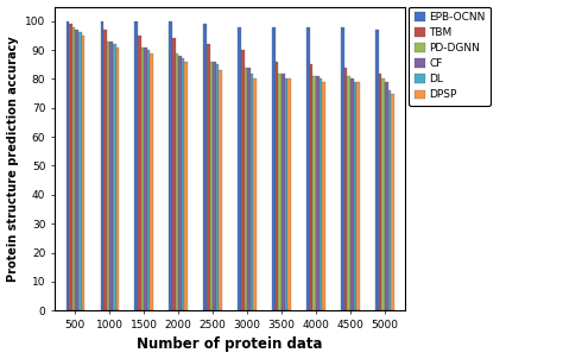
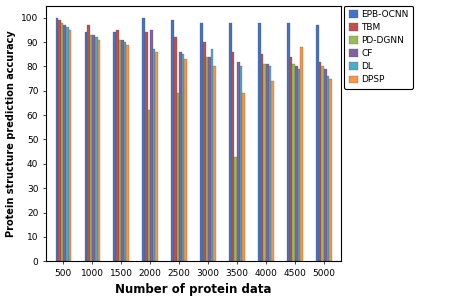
EPB-OCNN/1000: 100 -> 94
EPB-OCNN/1500: 100 -> 94
PD-DGNN/2000: 89 -> 62
CF/2000: 88 -> 95
PD-DGNN/2500: 86 -> 69
DL/3000: 82 -> 87
PD-DGNN/3500: 82 -> 43
DPSP/3500: 80 -> 69
DPSP/4000: 79 -> 74
DPSP/4500: 79 -> 88
